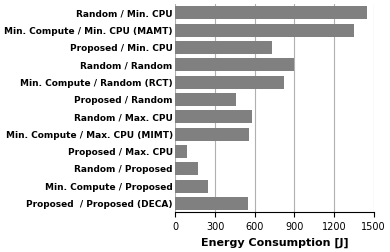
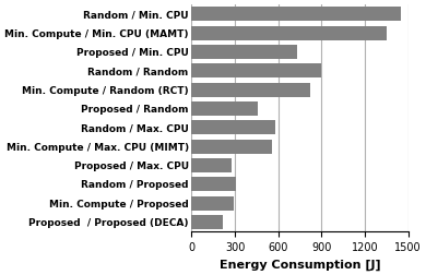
Proposed / Max. CPU: 90 -> 280
Random / Proposed: 170 -> 310
Min. Compute / Proposed: 250 -> 300
Proposed / Proposed (DECA): 550 -> 220
